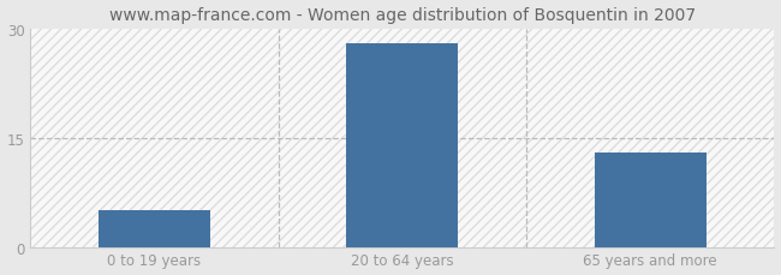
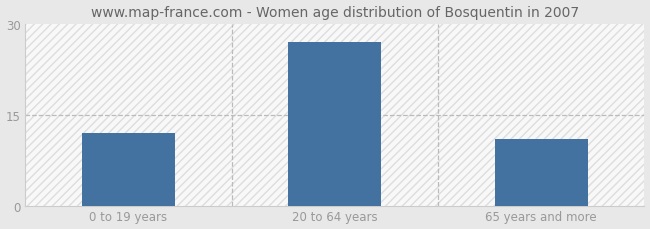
0 to 19 years: 5 -> 12
20 to 64 years: 28 -> 27
65 years and more: 13 -> 11
